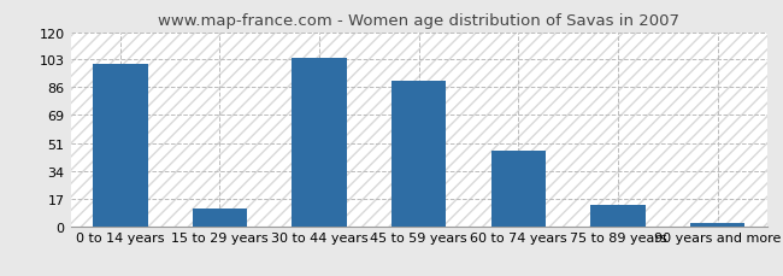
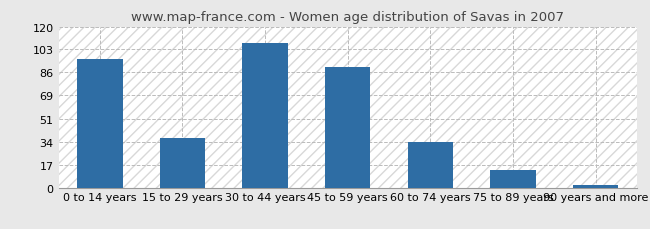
0 to 14 years: 100 -> 96
15 to 29 years: 11 -> 37
30 to 44 years: 104 -> 108
60 to 74 years: 47 -> 34
